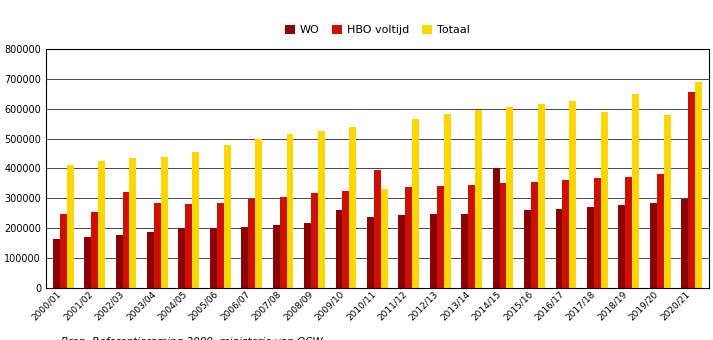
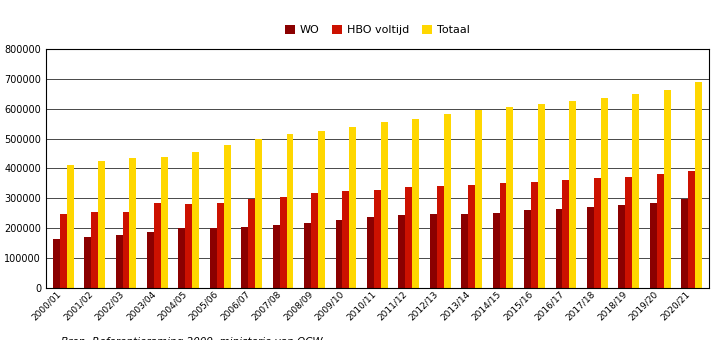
HBO voltijd/2002/03: 320000 -> 255000
WO/2009/10: 260000 -> 228000
HBO voltijd/2010/11: 395000 -> 328000
Totaal/2010/11: 330000 -> 555000
WO/2014/15: 400000 -> 252000
Totaal/2017/18: 590000 -> 635000
Totaal/2019/20: 580000 -> 661000
HBO voltijd/2020/21: 655000 -> 390000
